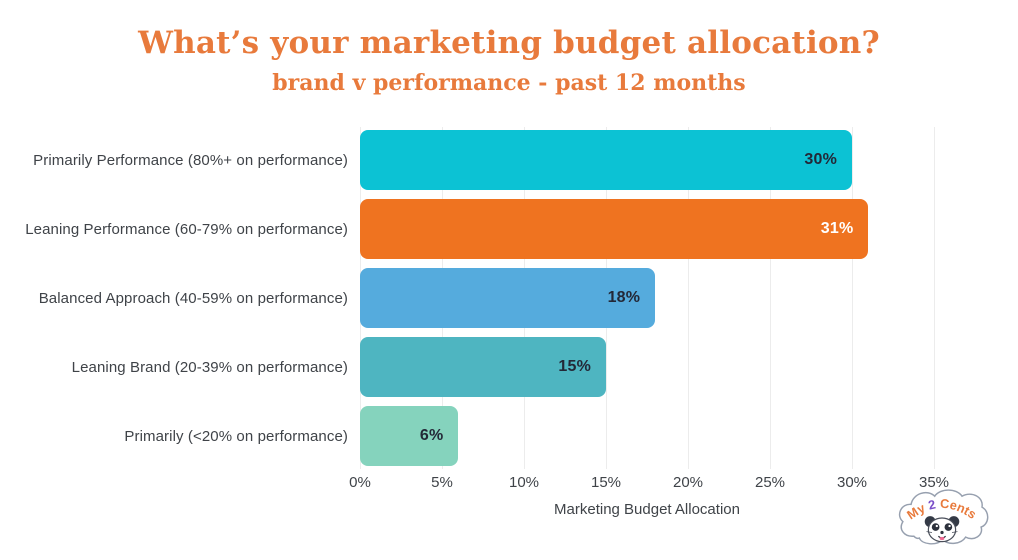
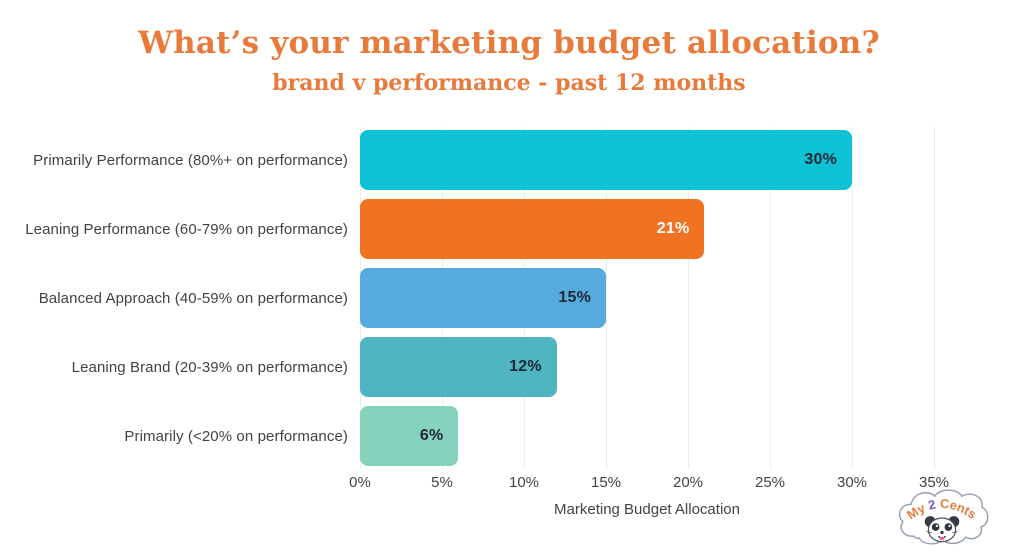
Leaning Performance (60-79% on performance): 31% -> 21%
Balanced Approach (40-59% on performance): 18% -> 15%
Leaning Brand (20-39% on performance): 15% -> 12%
